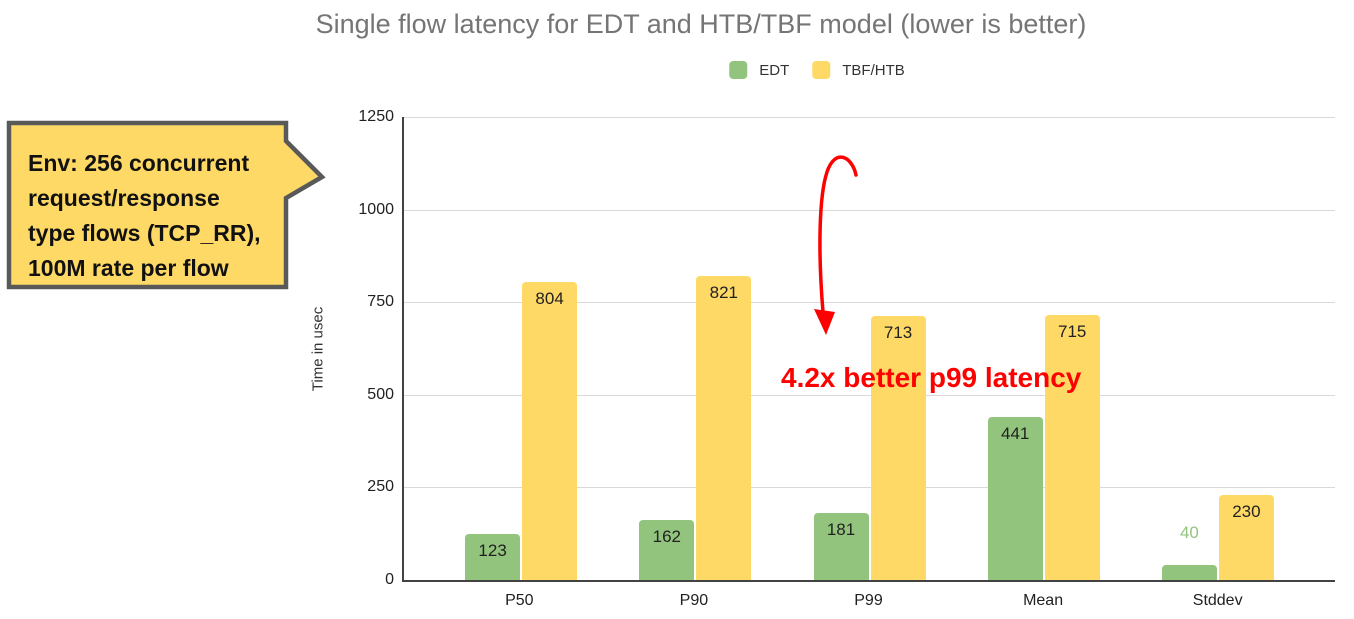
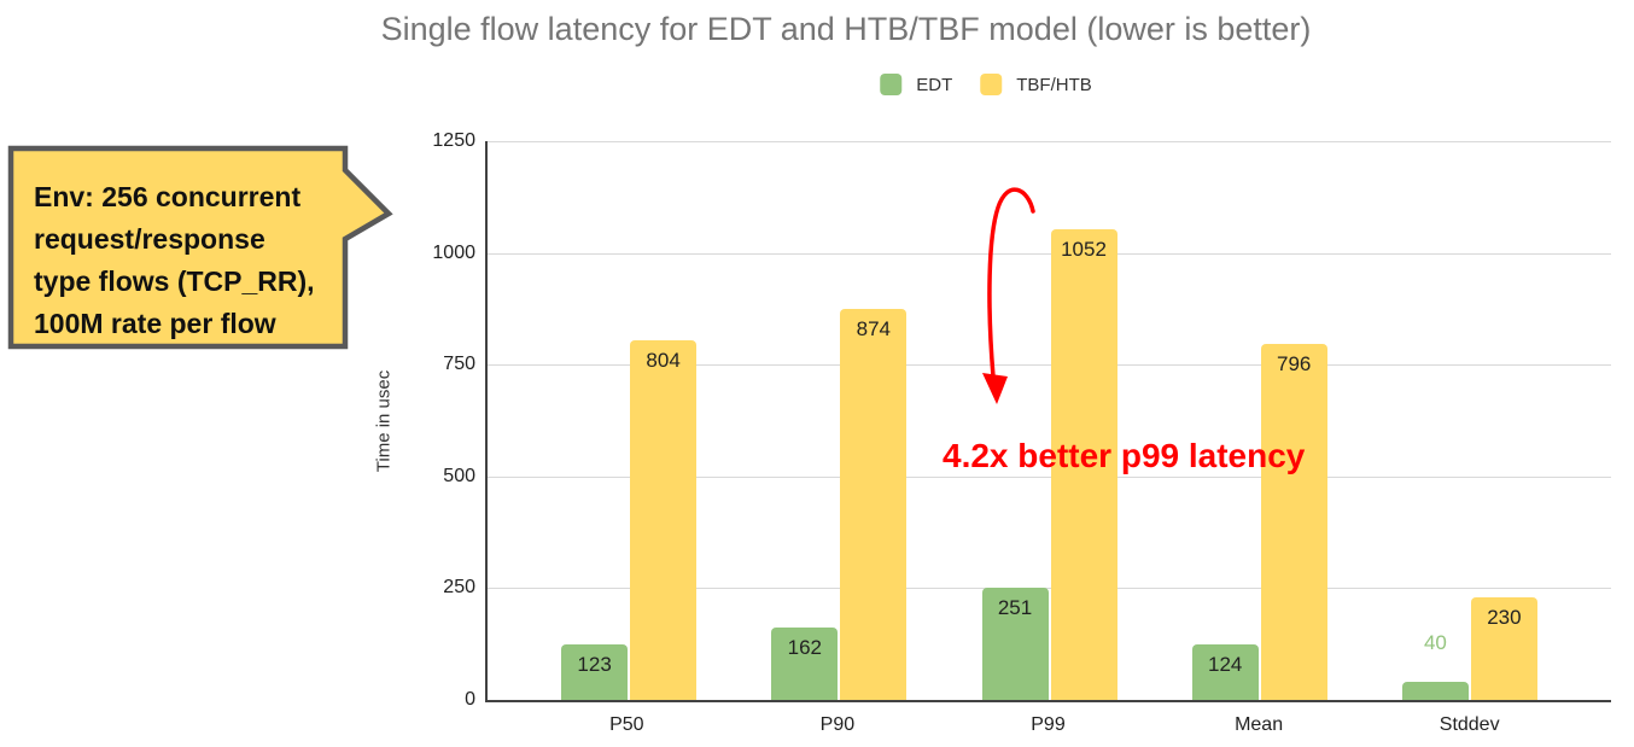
TBF/HTB/P90: 821 -> 874
EDT/P99: 181 -> 251
TBF/HTB/P99: 713 -> 1052
EDT/Mean: 441 -> 124
TBF/HTB/Mean: 715 -> 796
